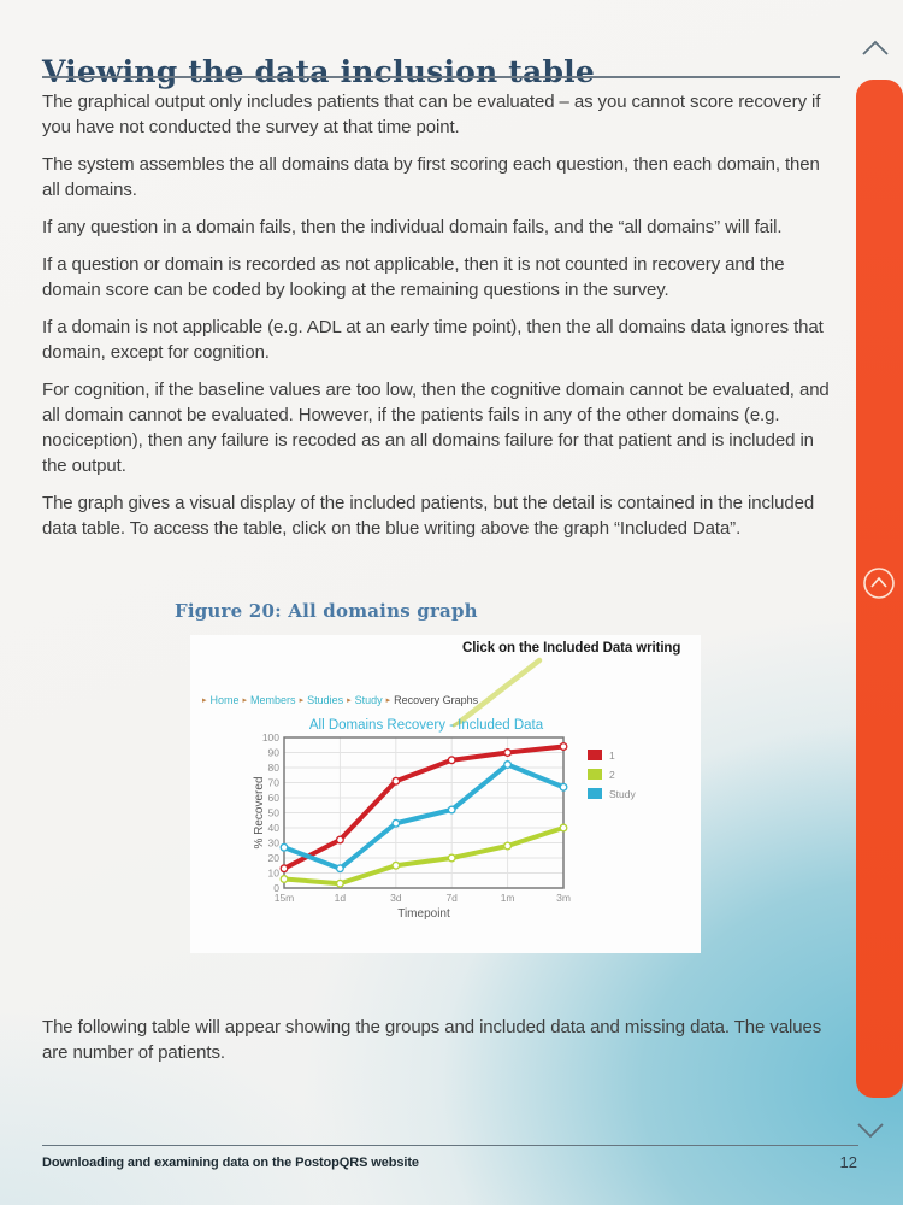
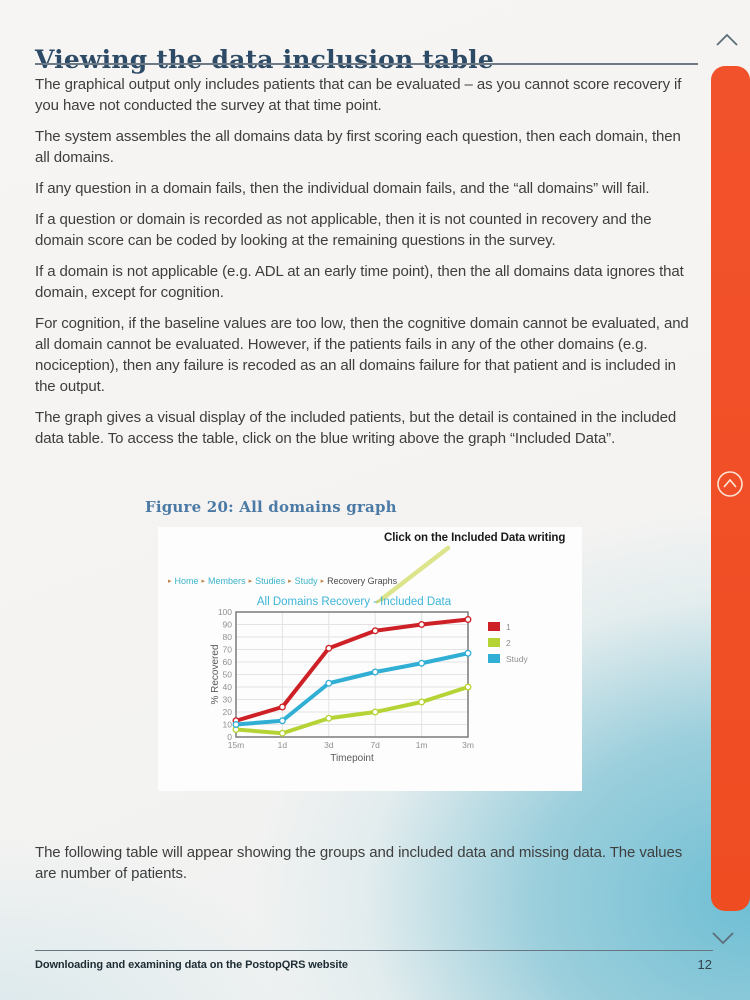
Study/15m: 27 -> 10
1/1d: 32 -> 24
Study/1m: 82 -> 59
